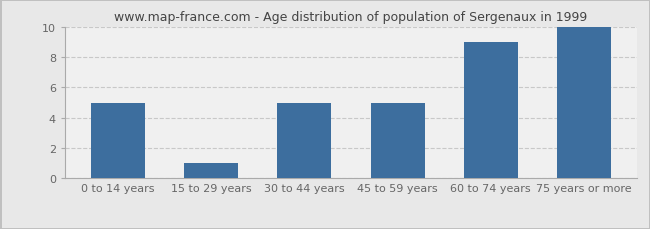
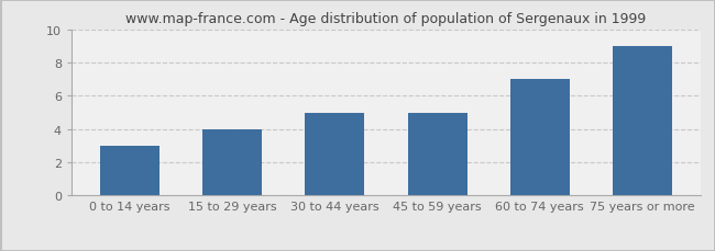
0 to 14 years: 5 -> 3
15 to 29 years: 1 -> 4
60 to 74 years: 9 -> 7
75 years or more: 10 -> 9
